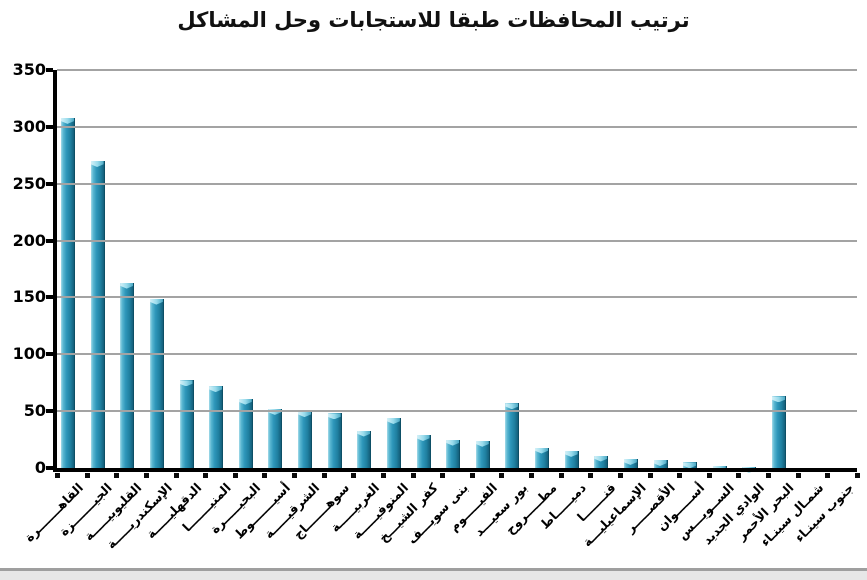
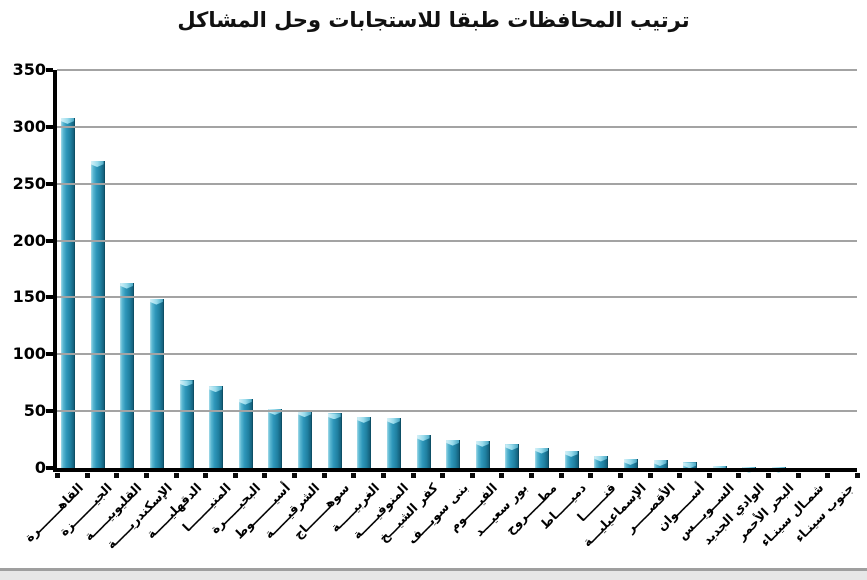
الغربيـــــة: 33 -> 45
بور سعيـــد: 57 -> 21
البحر الأحمر: 63 -> 1
